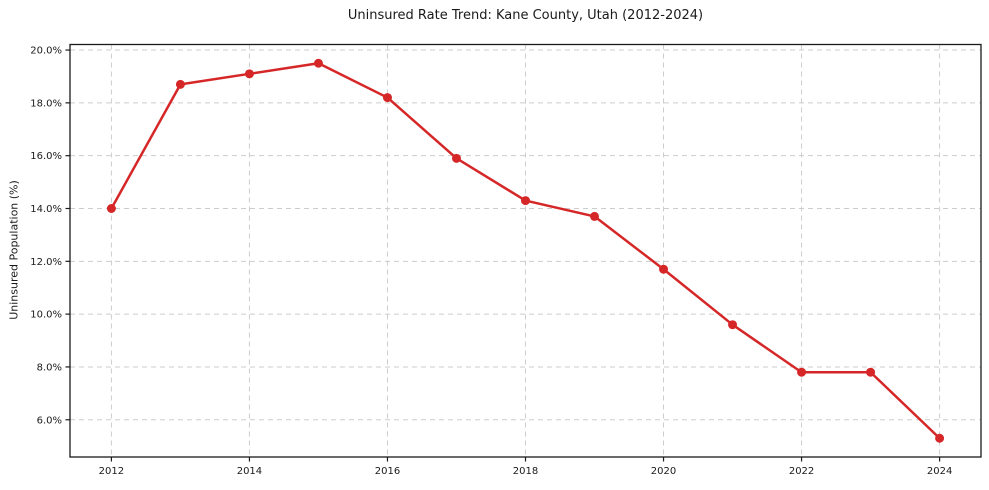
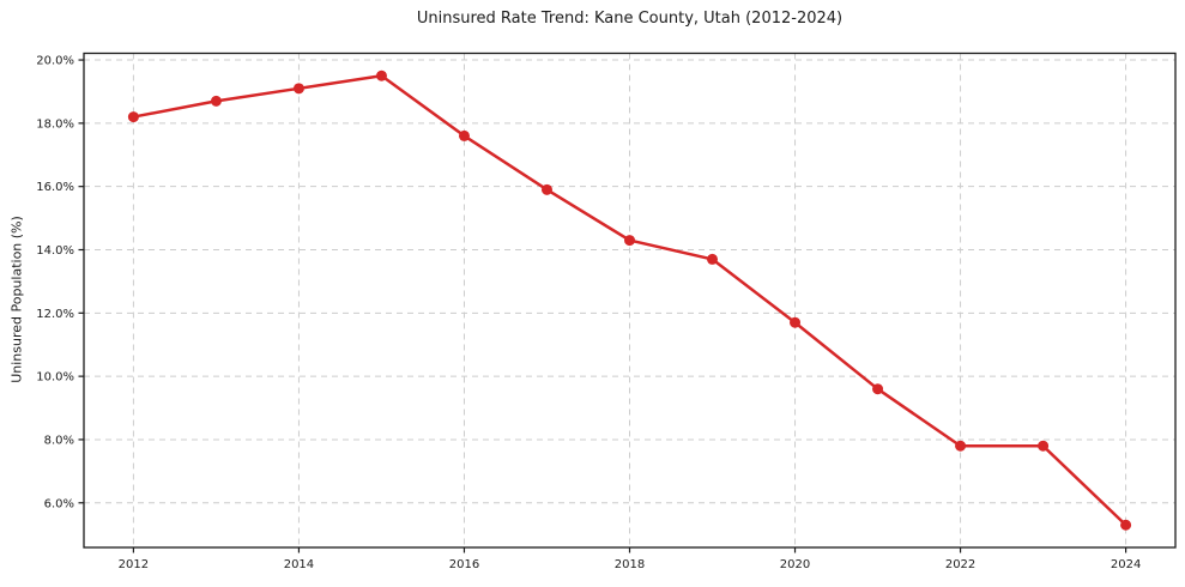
2012: 14.0% -> 18.2%
2016: 18.2% -> 17.6%
